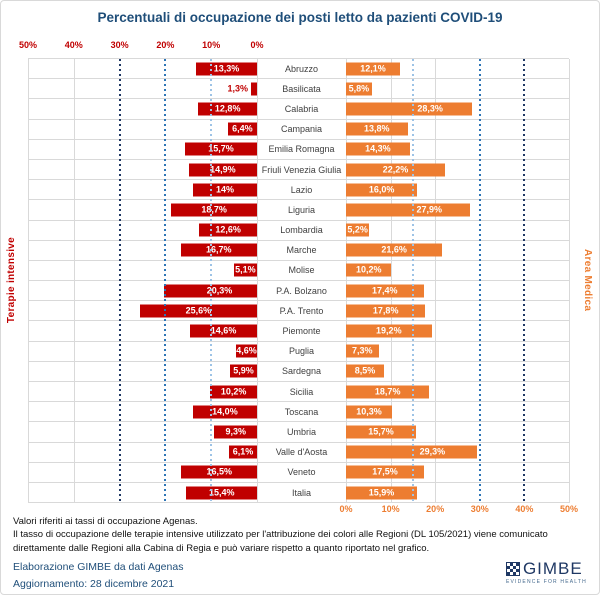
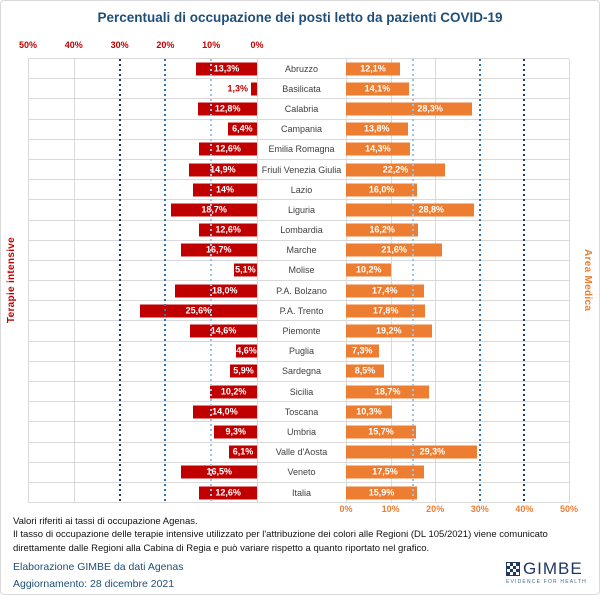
Area Medica/Basilicata: 5,8% -> 14,1%
Terapie intensive/Emilia Romagna: 15,7% -> 12,6%
Area Medica/Liguria: 27,9% -> 28,8%
Area Medica/Lombardia: 5,2% -> 16,2%
Terapie intensive/P.A. Bolzano: 20,3% -> 18,0%
Terapie intensive/Italia: 15,4% -> 12,6%
